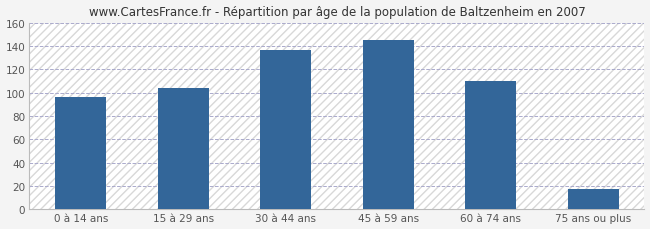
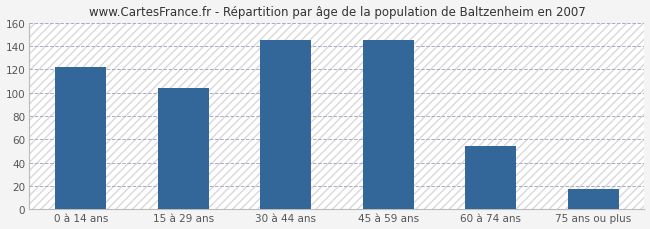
0 à 14 ans: 96 -> 122
30 à 44 ans: 137 -> 145
60 à 74 ans: 110 -> 54
